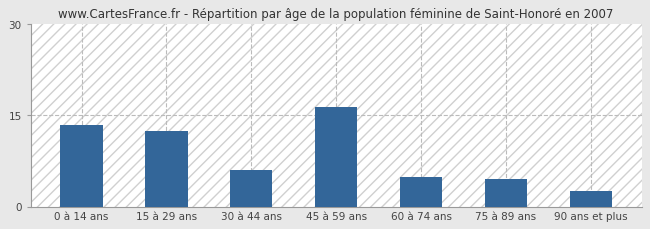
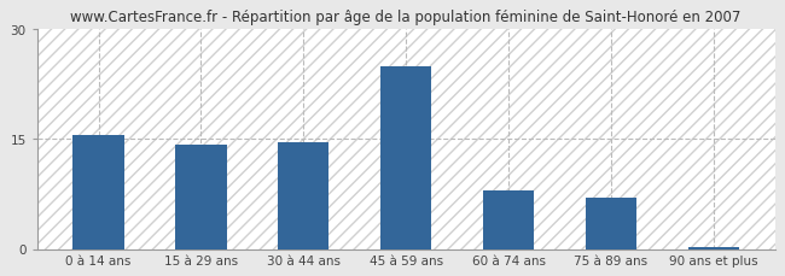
0 à 14 ans: 13.4 -> 15.5
15 à 29 ans: 12.4 -> 14.2
30 à 44 ans: 6.0 -> 14.6
45 à 59 ans: 16.4 -> 25.0
60 à 74 ans: 4.8 -> 8.0
75 à 89 ans: 4.6 -> 7.0
90 ans et plus: 2.6 -> 0.3
